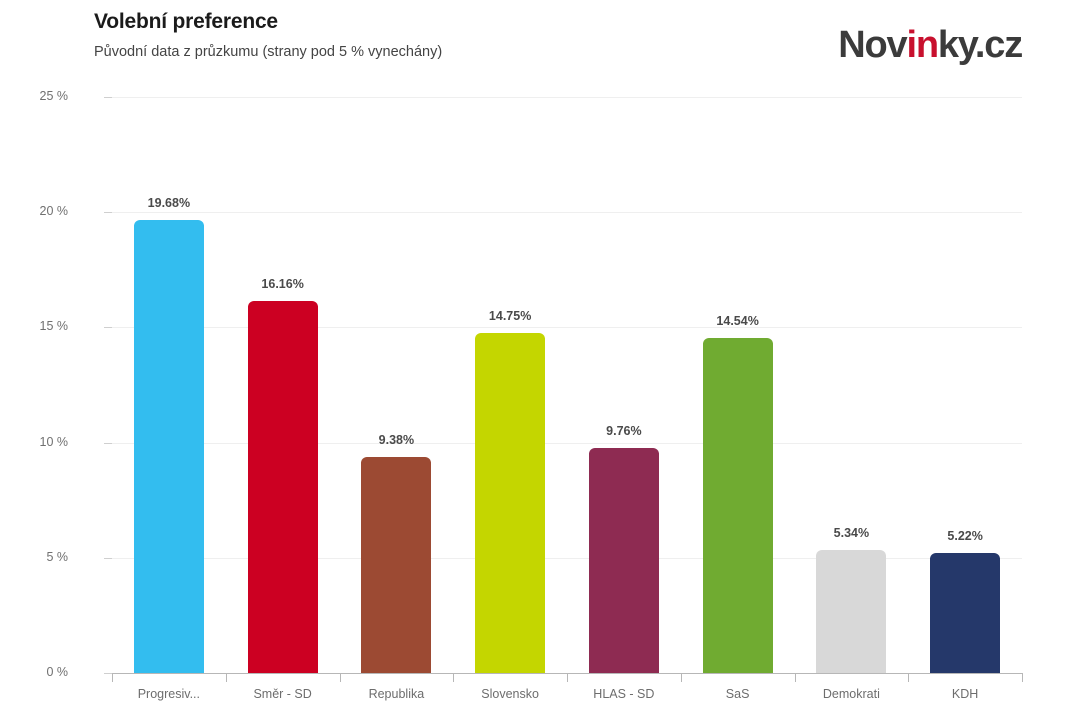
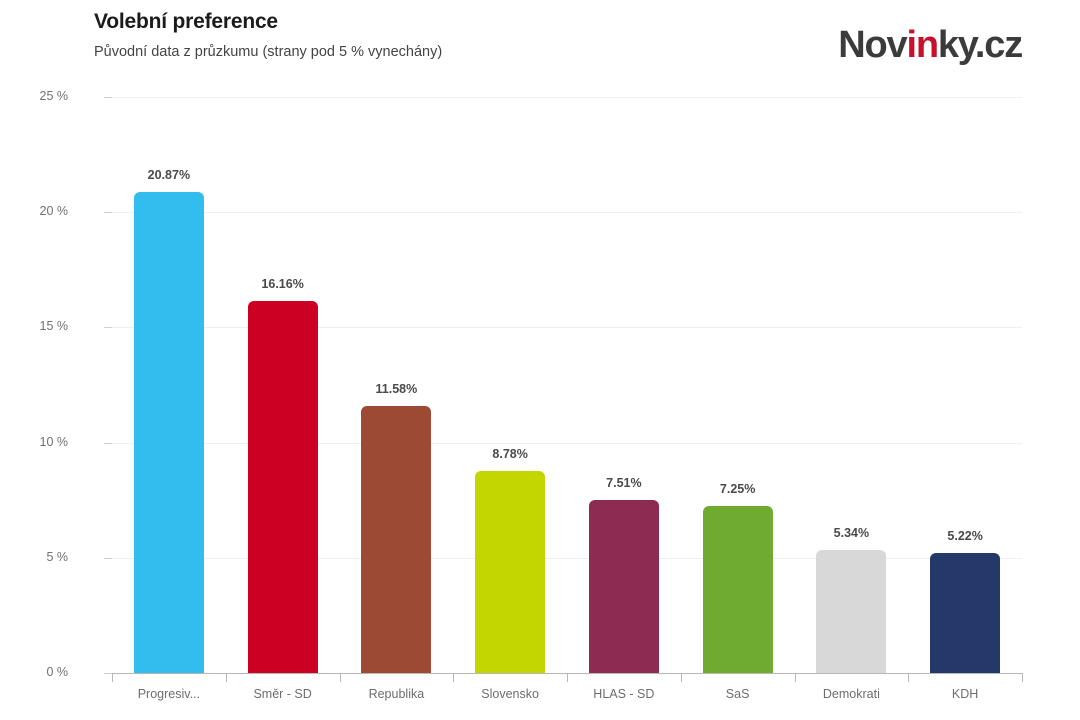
Progresiv...: 19.68% -> 20.87%
Republika: 9.38% -> 11.58%
Slovensko: 14.75% -> 8.78%
HLAS - SD: 9.76% -> 7.51%
SaS: 14.54% -> 7.25%
